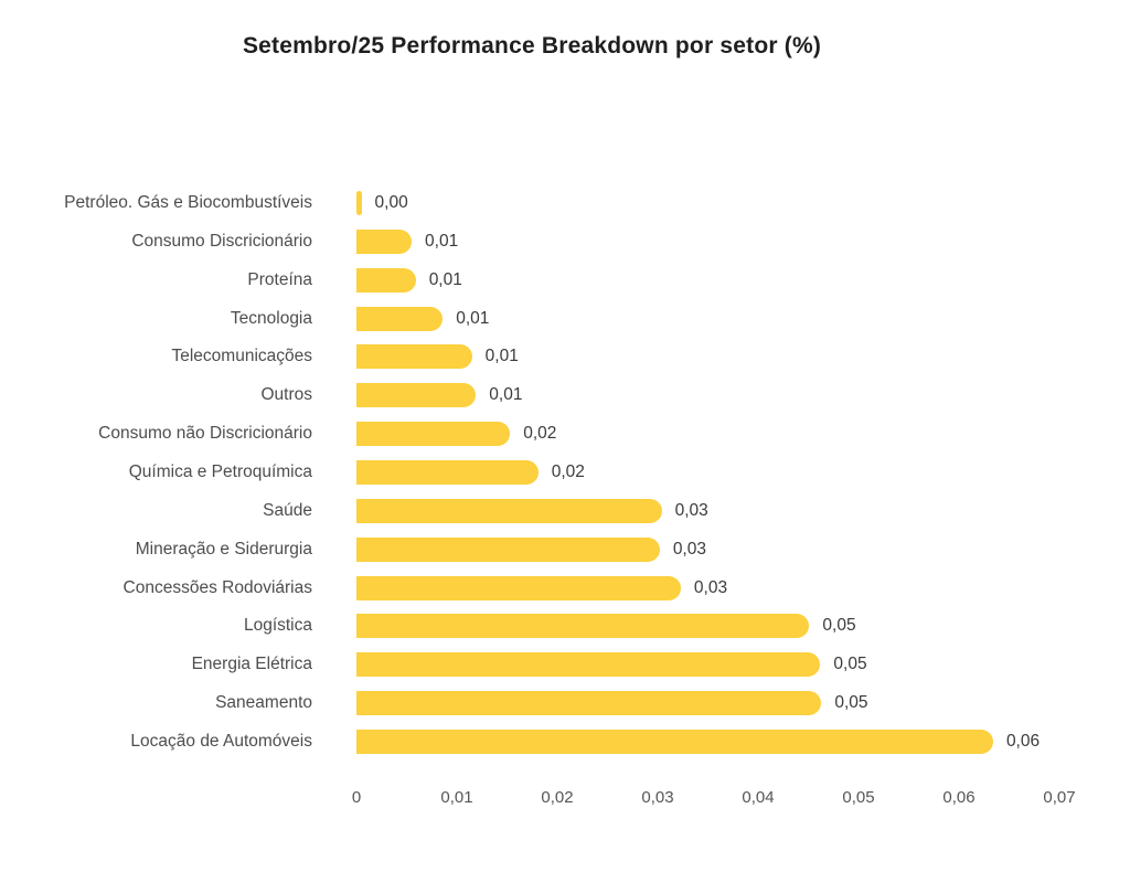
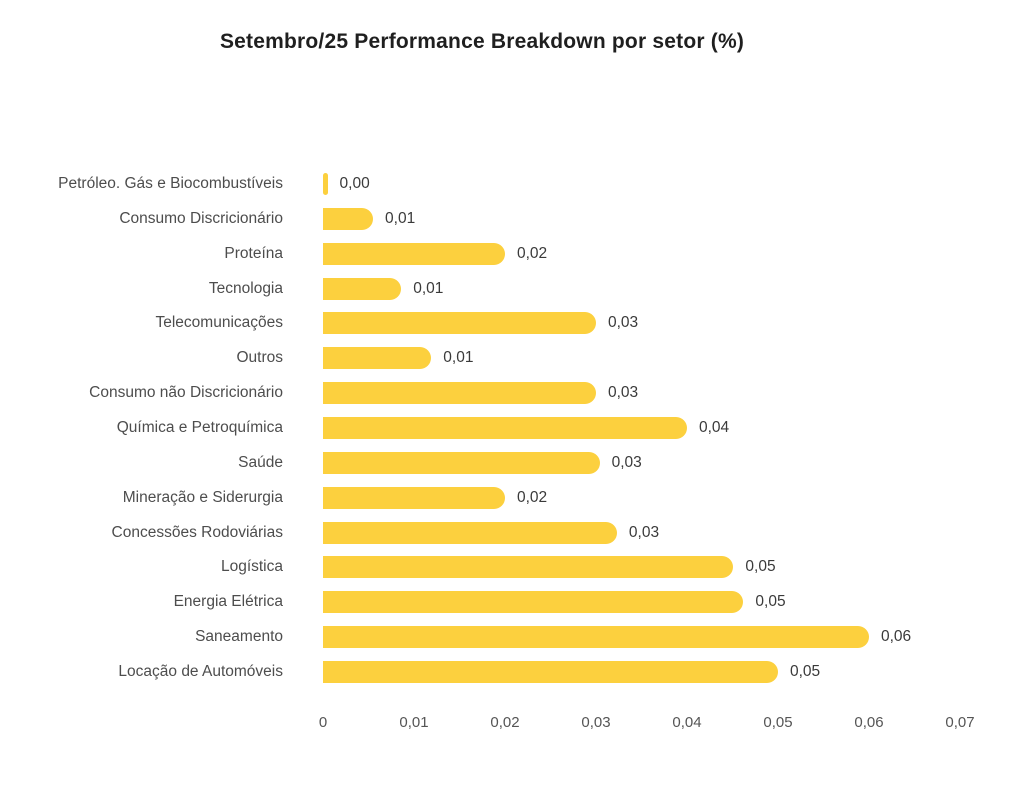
Proteína: 0,01 -> 0,02
Telecomunicações: 0,01 -> 0,03
Consumo não Discricionário: 0,02 -> 0,03
Química e Petroquímica: 0,02 -> 0,04
Mineração e Siderurgia: 0,03 -> 0,02
Saneamento: 0,05 -> 0,06
Locação de Automóveis: 0,06 -> 0,05
